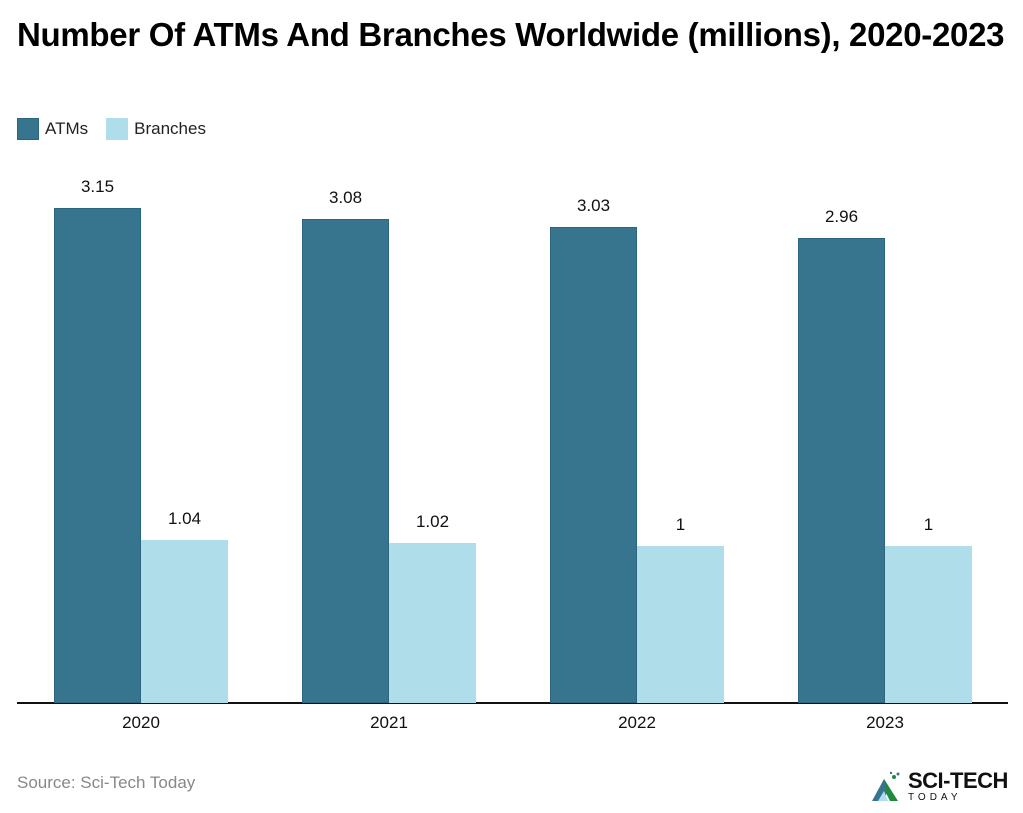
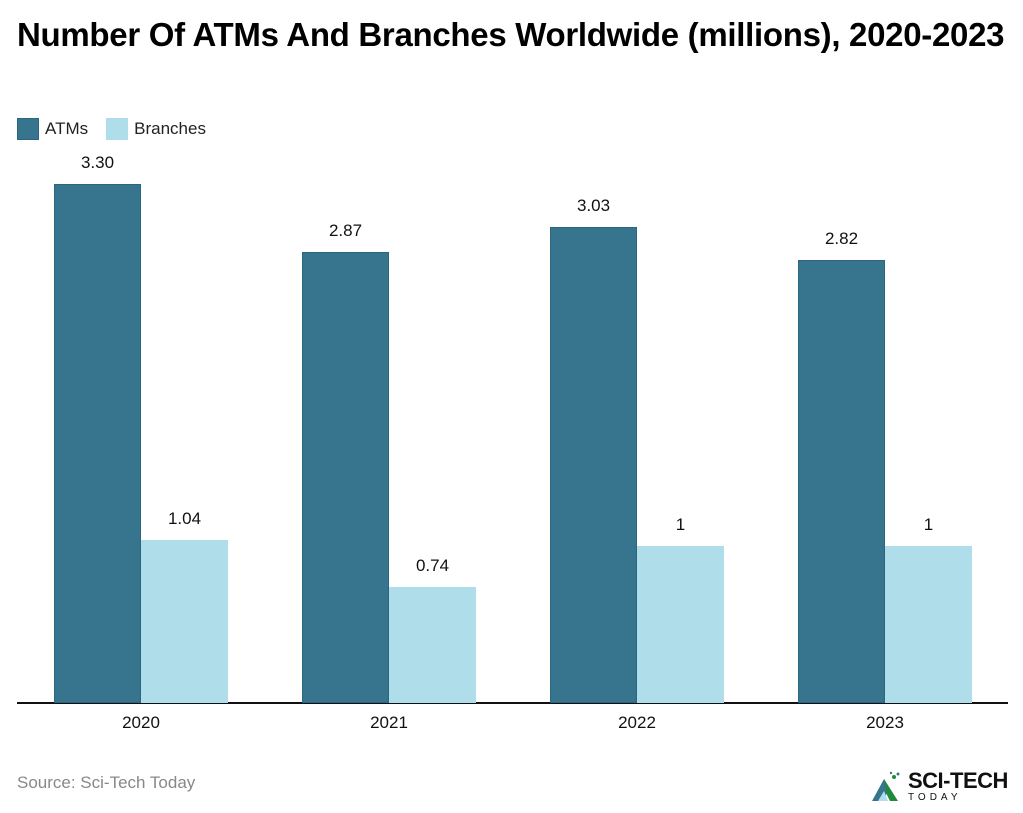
ATMs/2020: 3.15 -> 3.30
ATMs/2021: 3.08 -> 2.87
Branches/2021: 1.02 -> 0.74
ATMs/2023: 2.96 -> 2.82
